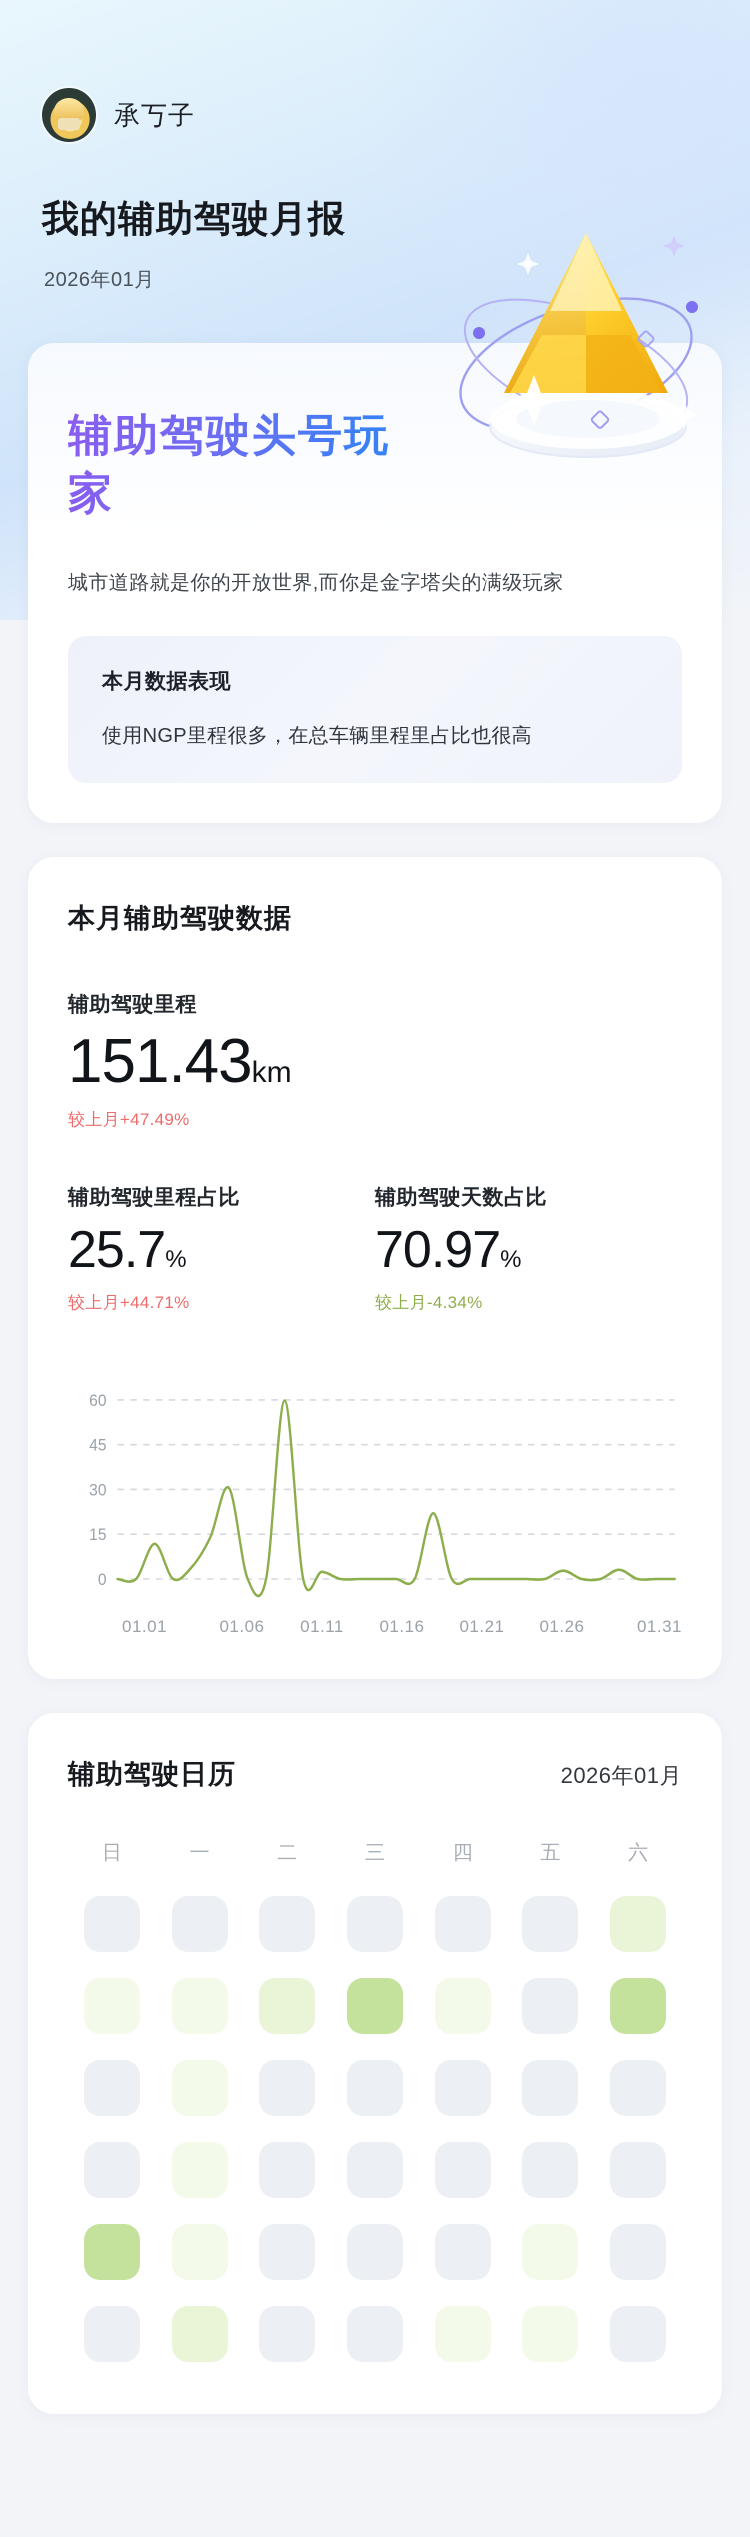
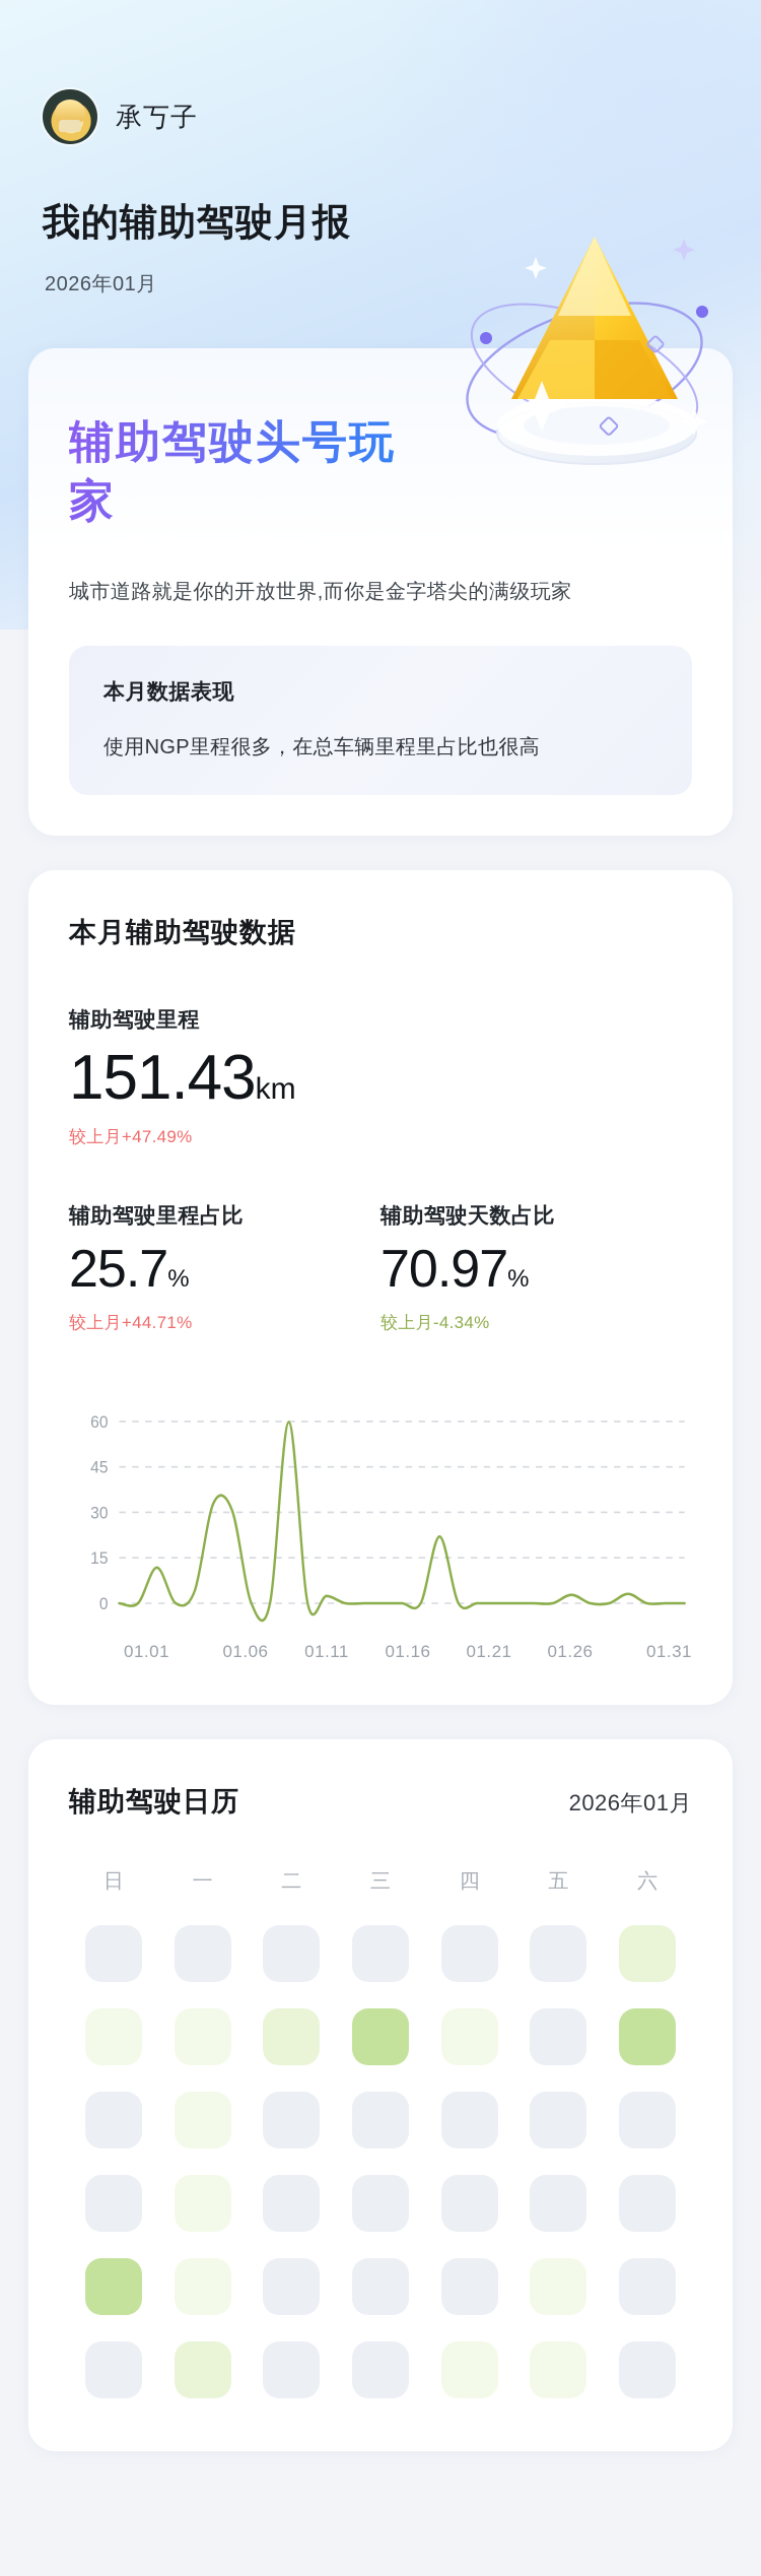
01.06: 14 -> 33
